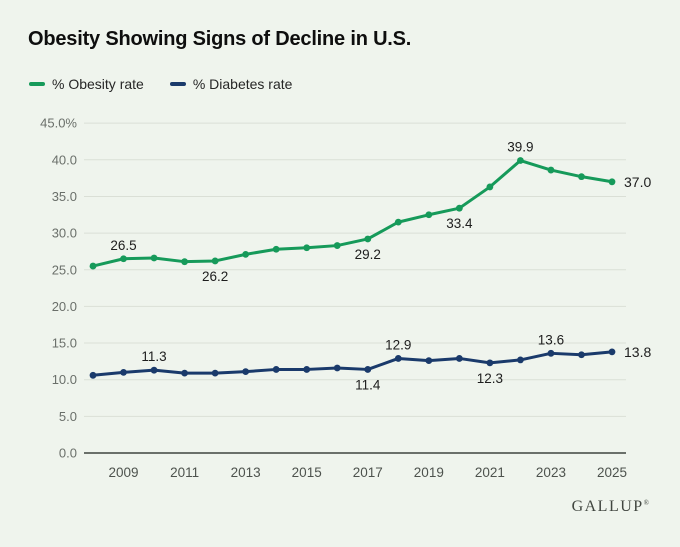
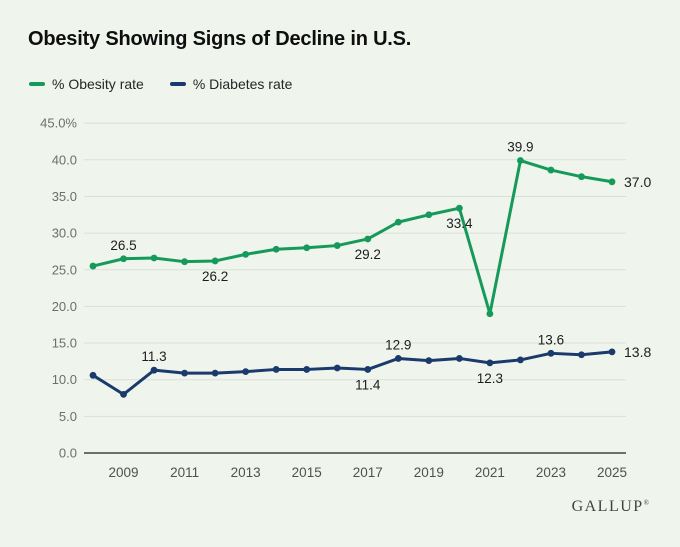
% Diabetes rate/2009: 11% -> 8%
% Obesity rate/2021: 36% -> 19%
